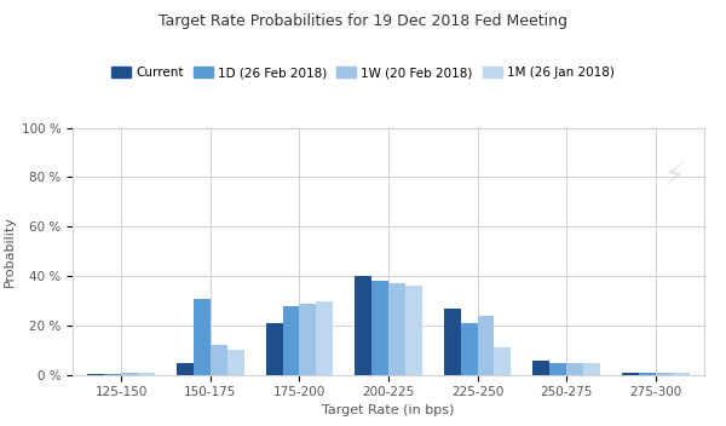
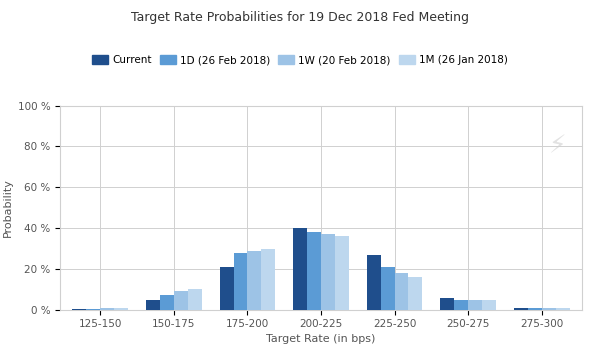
1D (26 Feb 2018)/150-175: 30.5 % -> 7.0 %
1W (20 Feb 2018)/150-175: 12 % -> 9 %
1W (20 Feb 2018)/225-250: 24 % -> 18 %
1M (26 Jan 2018)/225-250: 11 % -> 16 %
